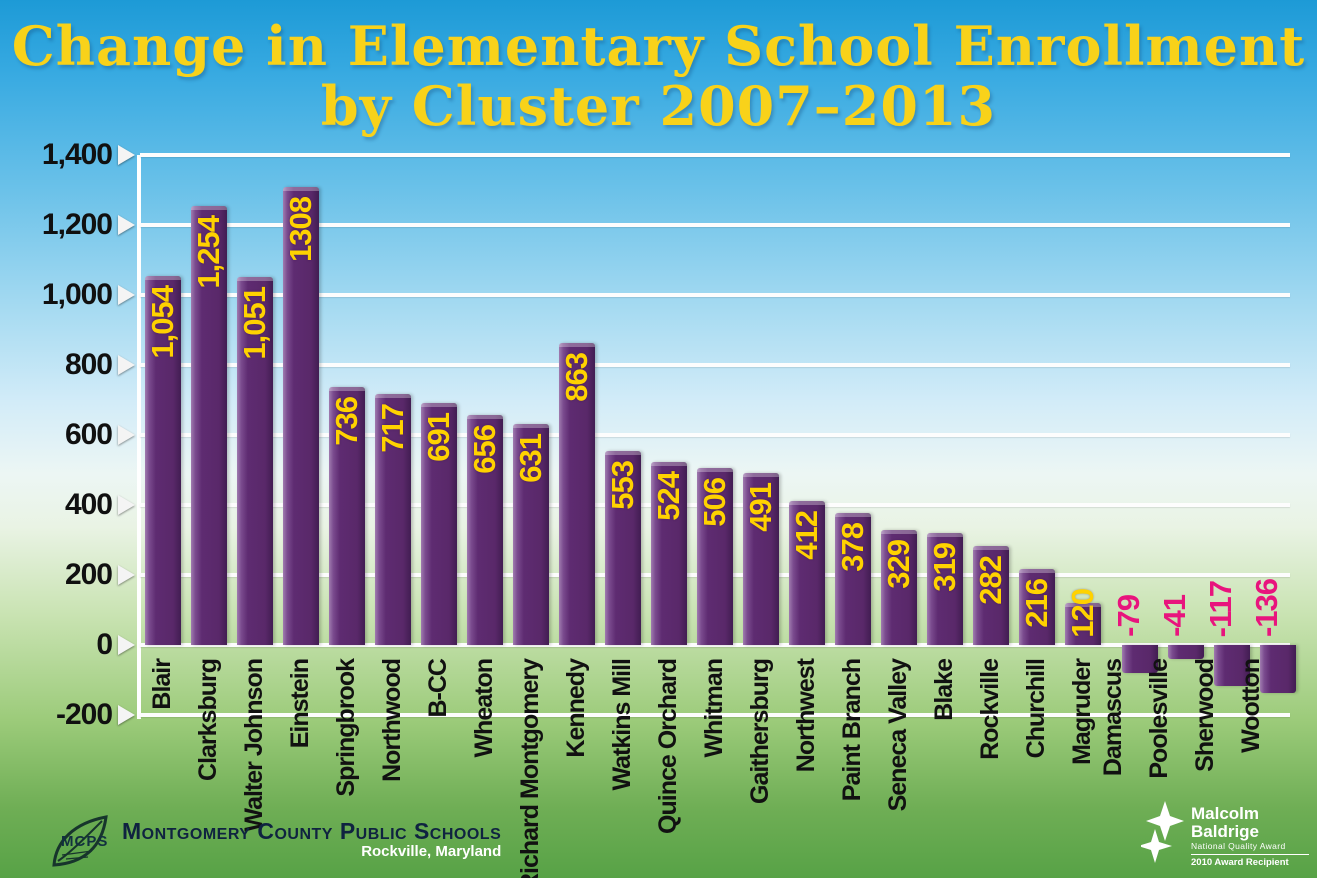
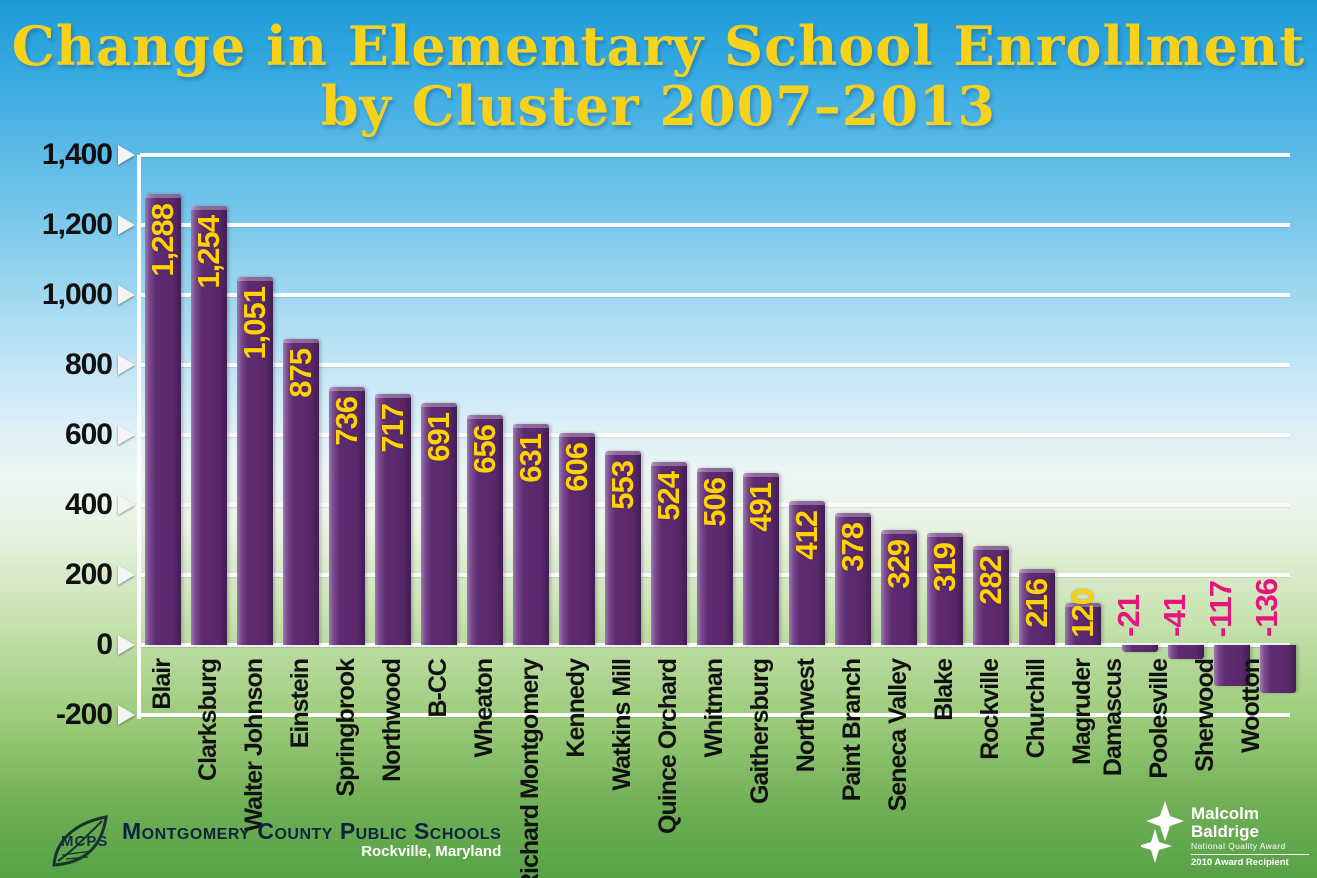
Blair: 1,054 -> 1,288
Einstein: 1308 -> 875
Kennedy: 863 -> 606
Damascus: -79 -> -21
